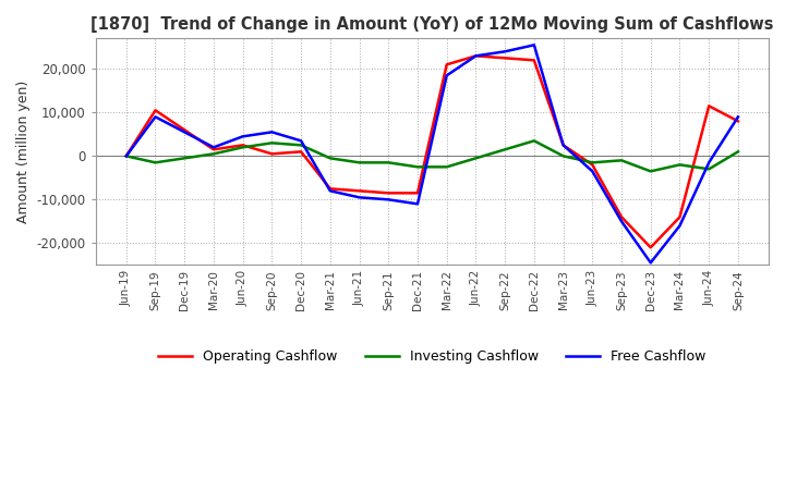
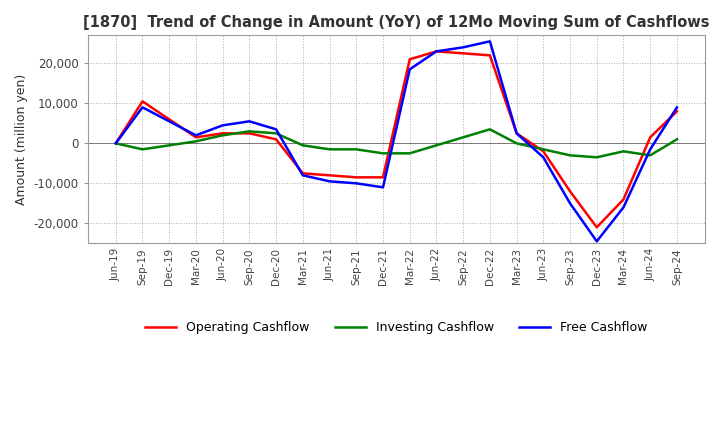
Operating Cashflow/Sep-20: 500 -> 2,500
Operating Cashflow/Sep-23: -14,000 -> -12,000
Investing Cashflow/Sep-23: -1,000 -> -3,000
Operating Cashflow/Jun-24: 11,500 -> 1,500
